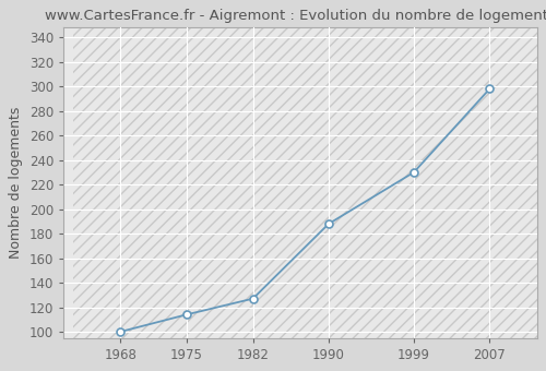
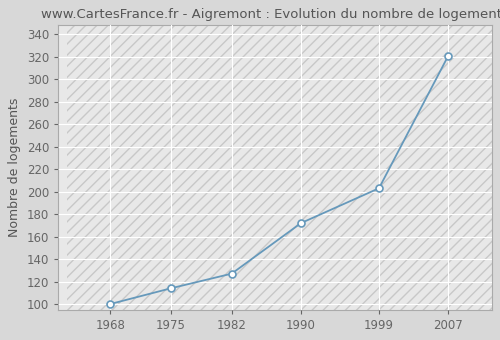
1990: 188 -> 172
1999: 230 -> 203
2007: 298 -> 321
